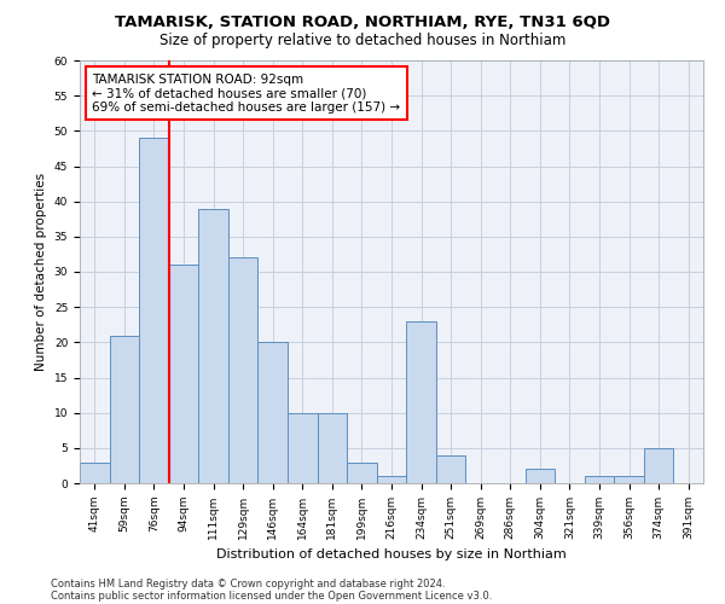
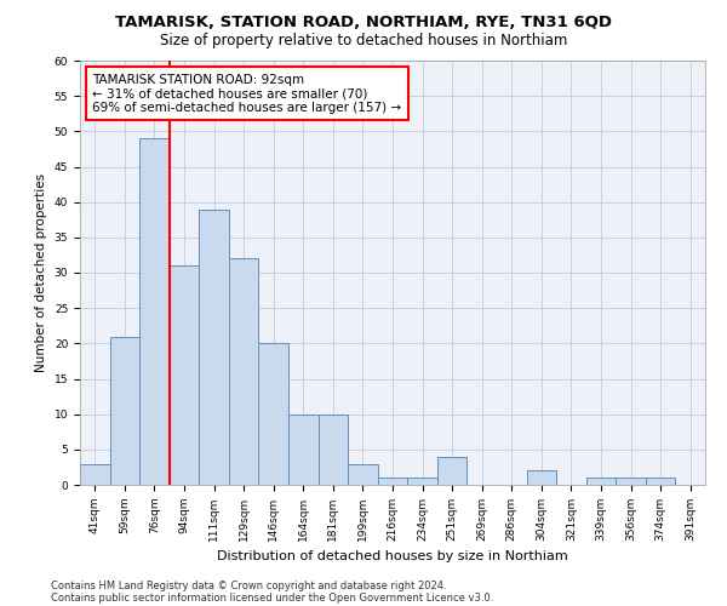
234sqm: 23 -> 1
374sqm: 5 -> 1
